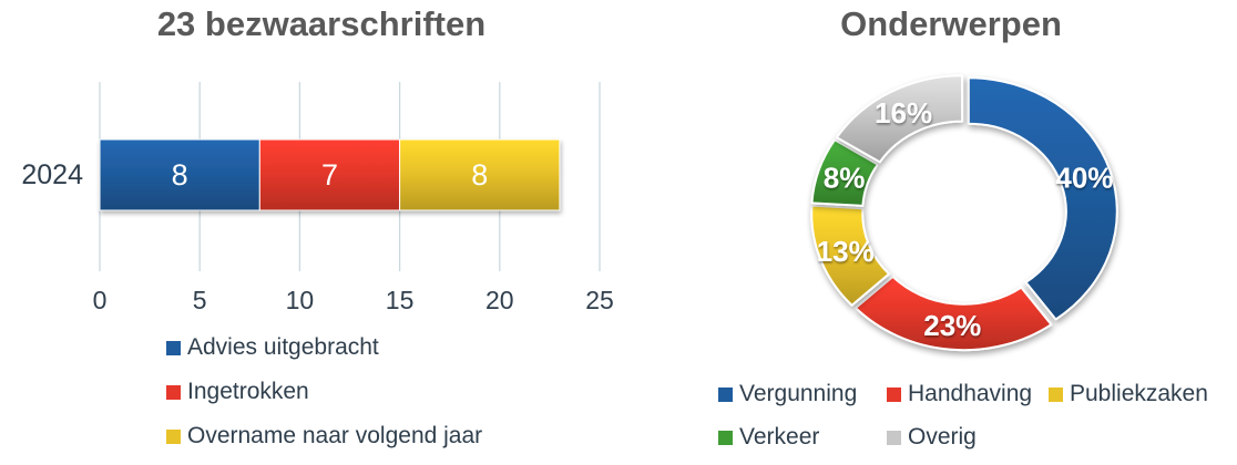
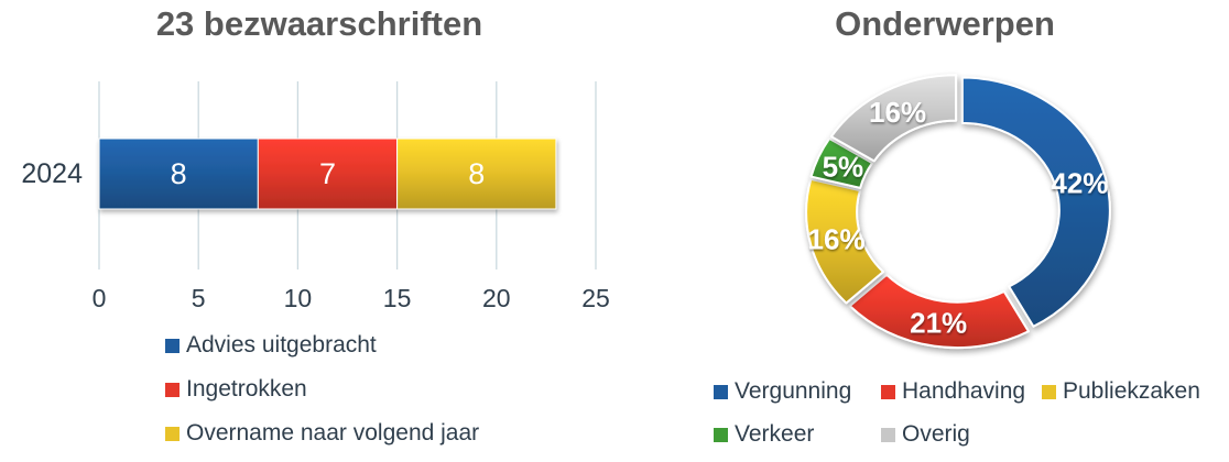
Onderwerpen/Vergunning: 40% -> 42%
Onderwerpen/Handhaving: 23% -> 21%
Onderwerpen/Publiekzaken: 13% -> 16%
Onderwerpen/Verkeer: 8% -> 5%
